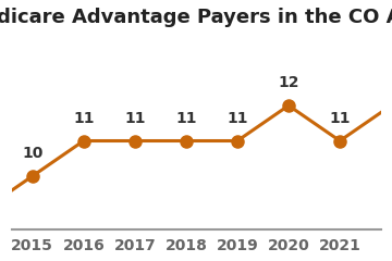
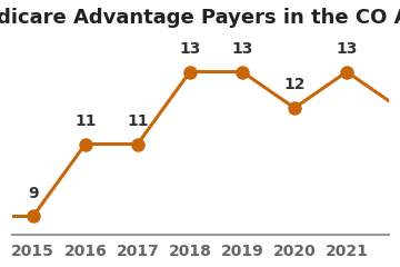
2015: 10 -> 9
2018: 11 -> 13
2019: 11 -> 13
2021: 11 -> 13
